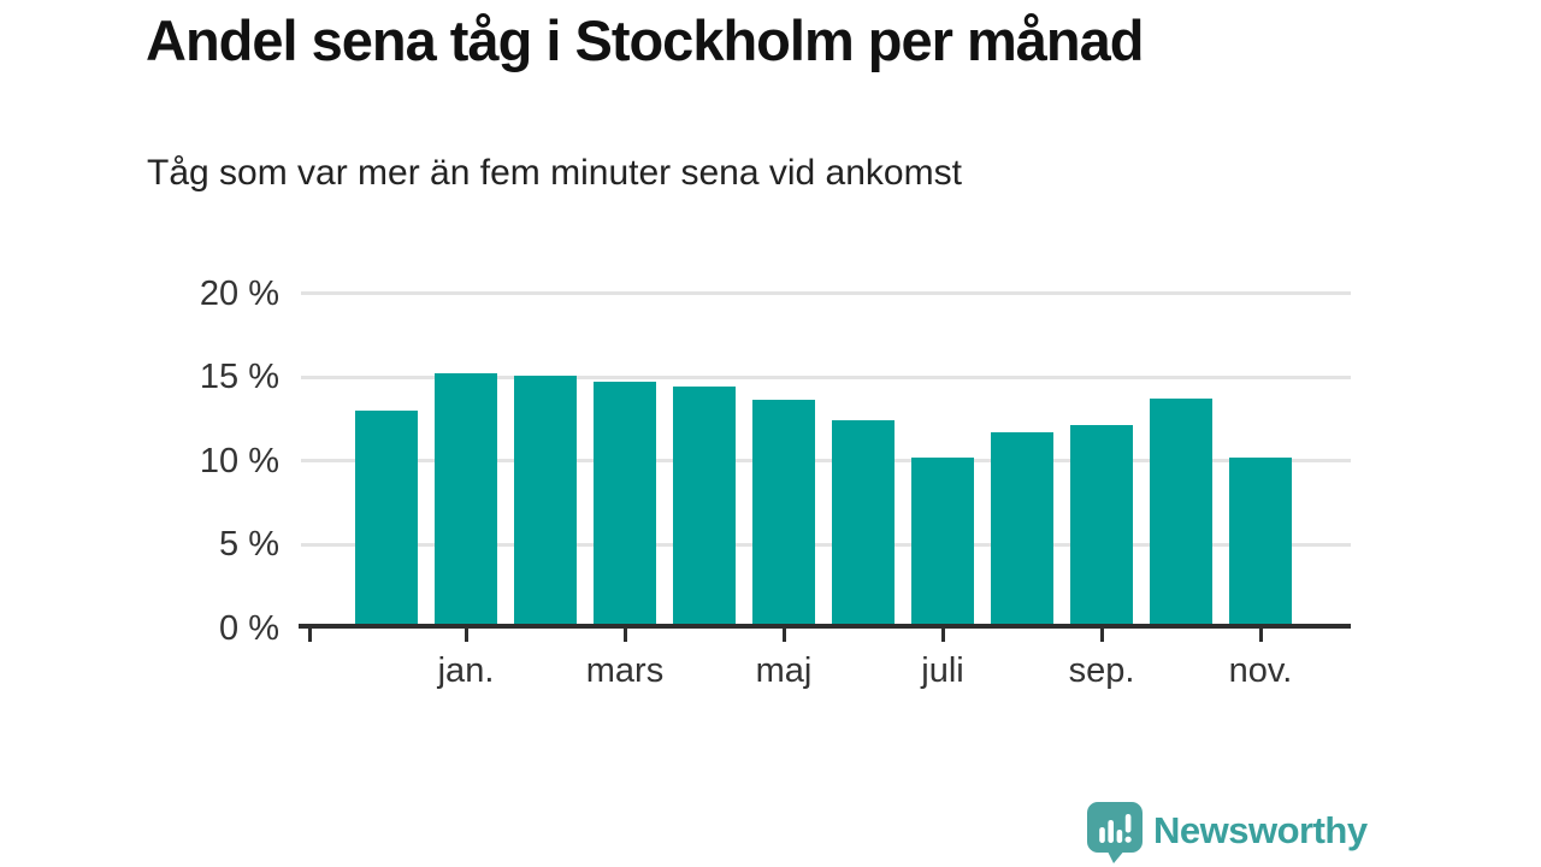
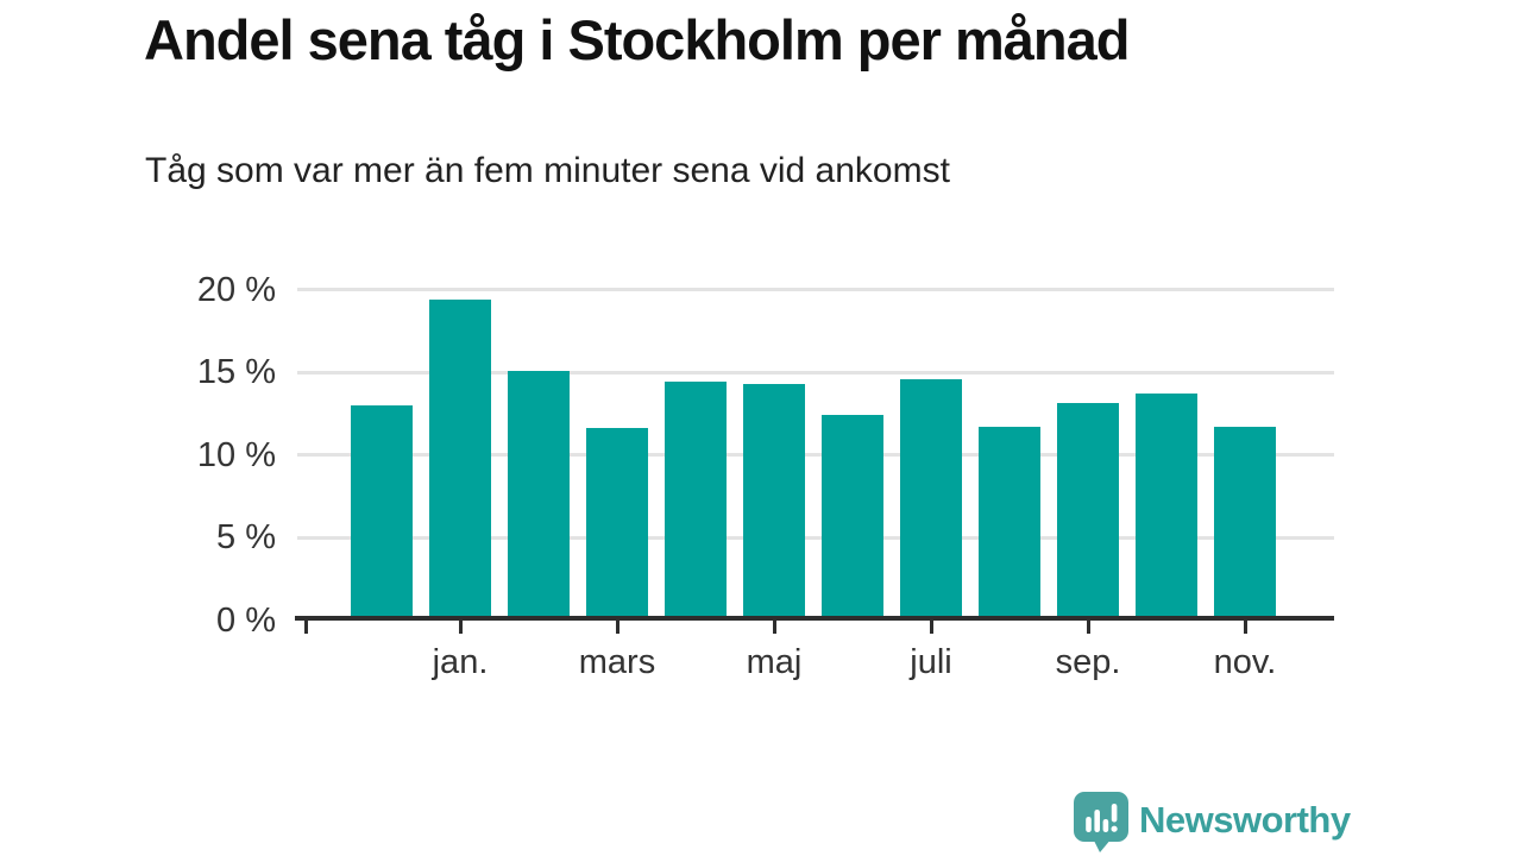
jan.: 15.2% -> 19.4%
mars: 14.7% -> 11.6%
maj: 13.6% -> 14.3%
juli: 10.2% -> 14.6%
sep.: 12.1% -> 13.1%
nov.: 10.2% -> 11.7%
